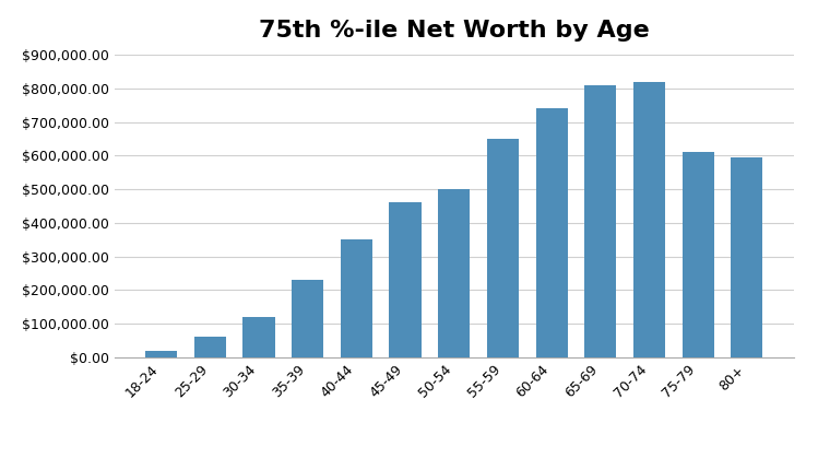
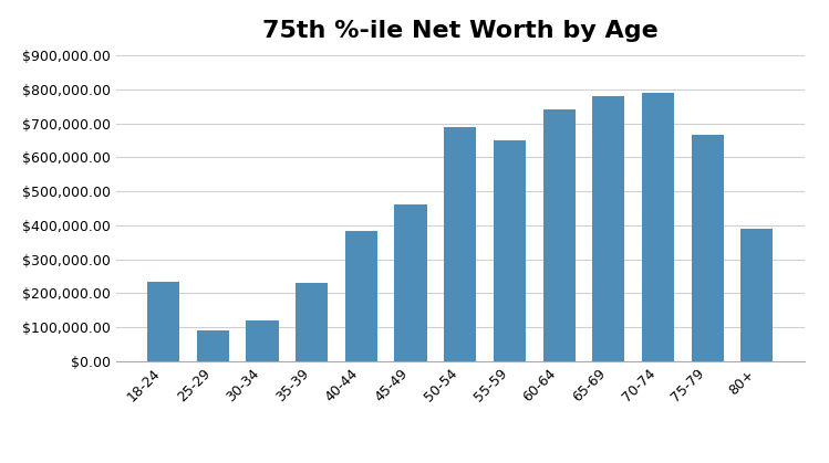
18-24: $20,000 -> $235,000
25-29: $62,000 -> $90,000
40-44: $350,000 -> $385,000
50-54: $500,000 -> $690,000
65-69: $810,000 -> $780,000
70-74: $820,000 -> $790,000
75-79: $610,000 -> $665,000
80+: $595,000 -> $390,000
